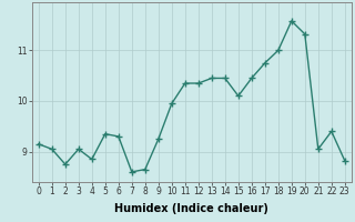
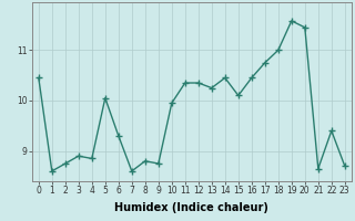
0: 9.15 -> 10.45
1: 9.05 -> 8.60
3: 9.05 -> 8.90
5: 9.35 -> 10.05
8: 8.65 -> 8.80
9: 9.25 -> 8.75
13: 10.45 -> 10.25
20: 11.32 -> 11.45
21: 9.05 -> 8.65
23: 8.82 -> 8.70
